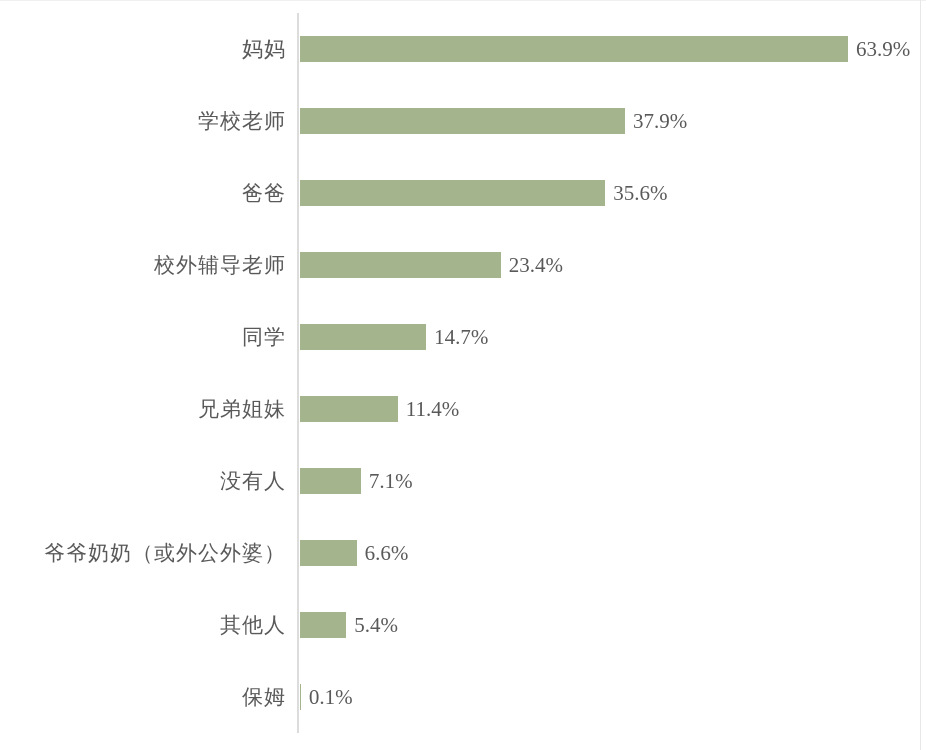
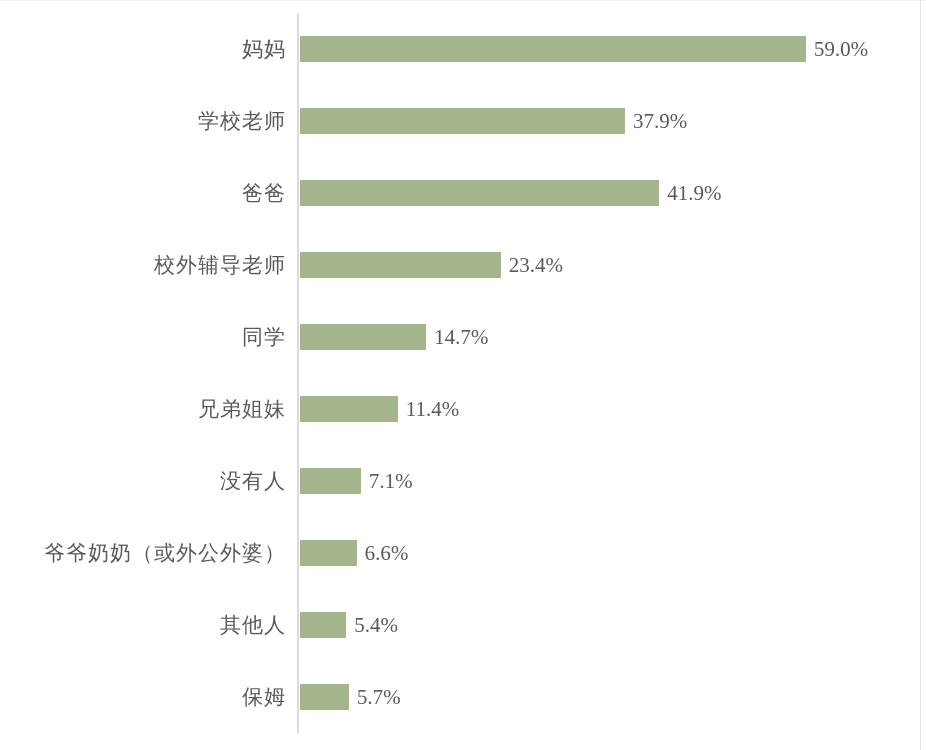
妈妈: 63.9% -> 59.0%
爸爸: 35.6% -> 41.9%
保姆: 0.1% -> 5.7%
